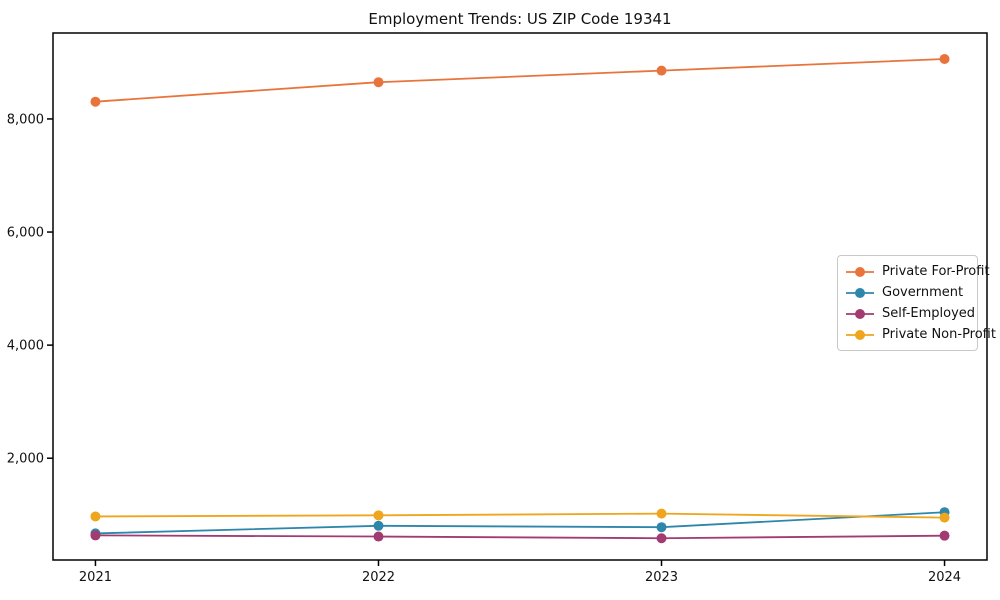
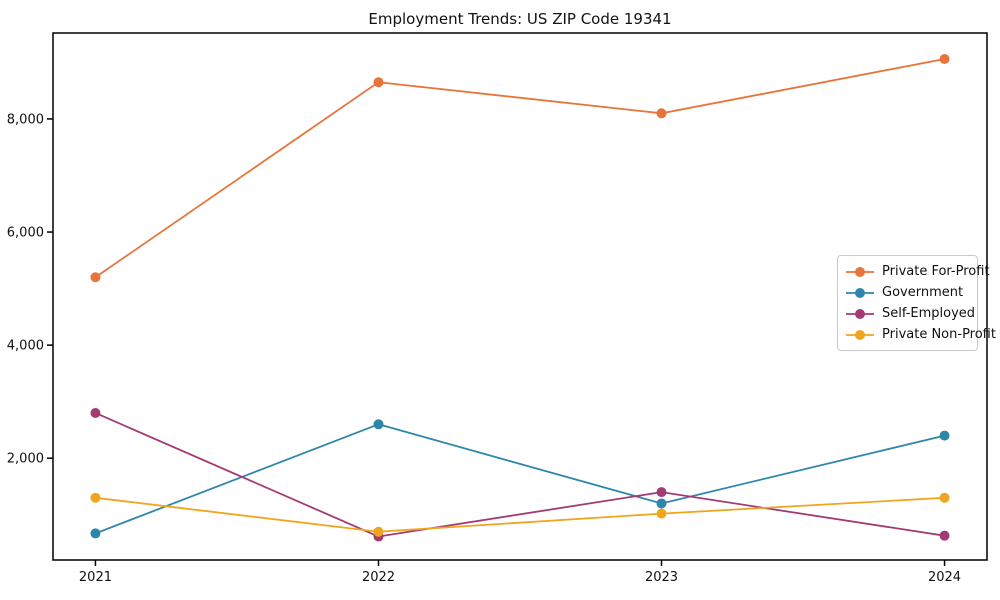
Private For-Profit/2021: 8300 -> 5200
Self-Employed/2021: 600 -> 2800
Private Non-Profit/2021: 1000 -> 1300
Government/2022: 800 -> 2600
Private Non-Profit/2022: 1000 -> 700
Private For-Profit/2023: 8900 -> 8100
Government/2023: 800 -> 1200
Self-Employed/2023: 600 -> 1400
Government/2024: 1000 -> 2400
Private Non-Profit/2024: 1000 -> 1300
